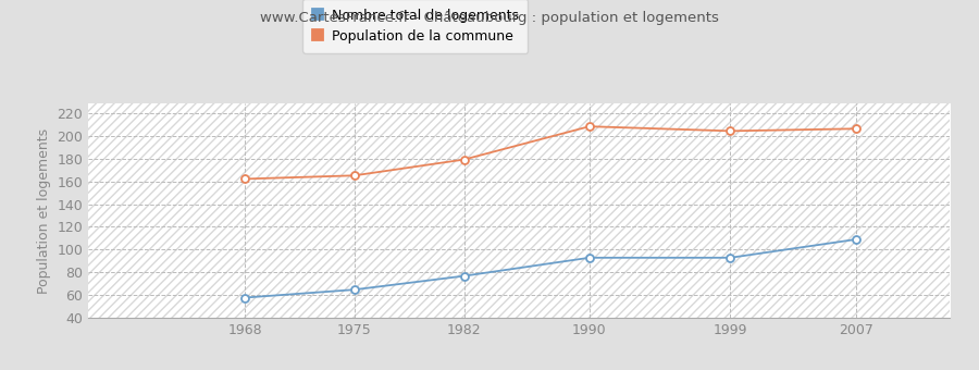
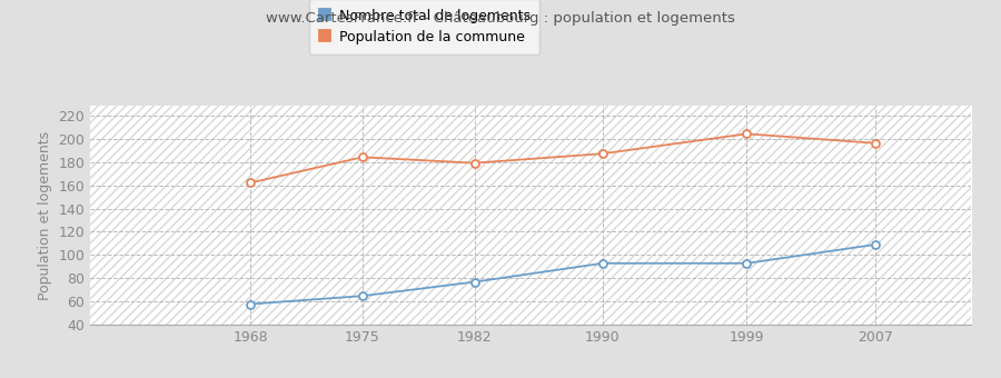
Population de la commune/1975: 165 -> 184
Population de la commune/1990: 208 -> 187
Population de la commune/2007: 206 -> 196
